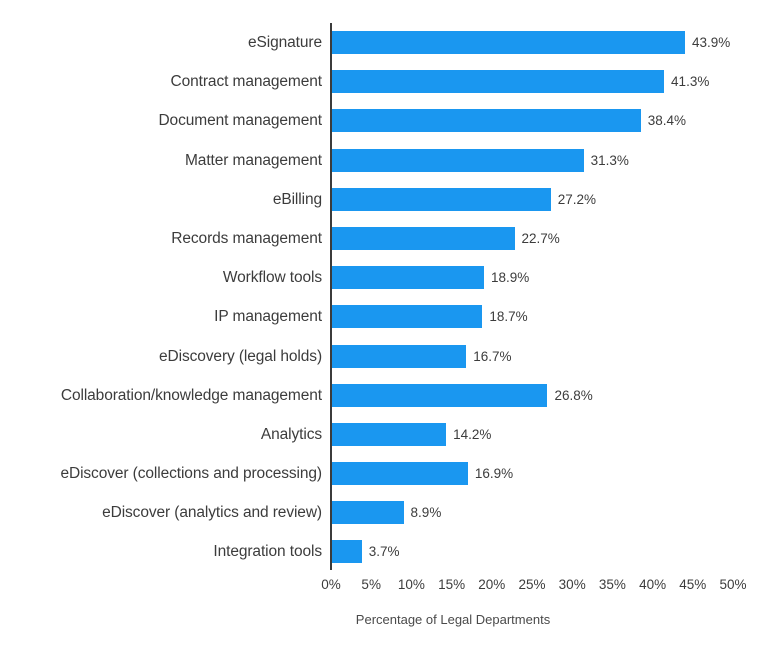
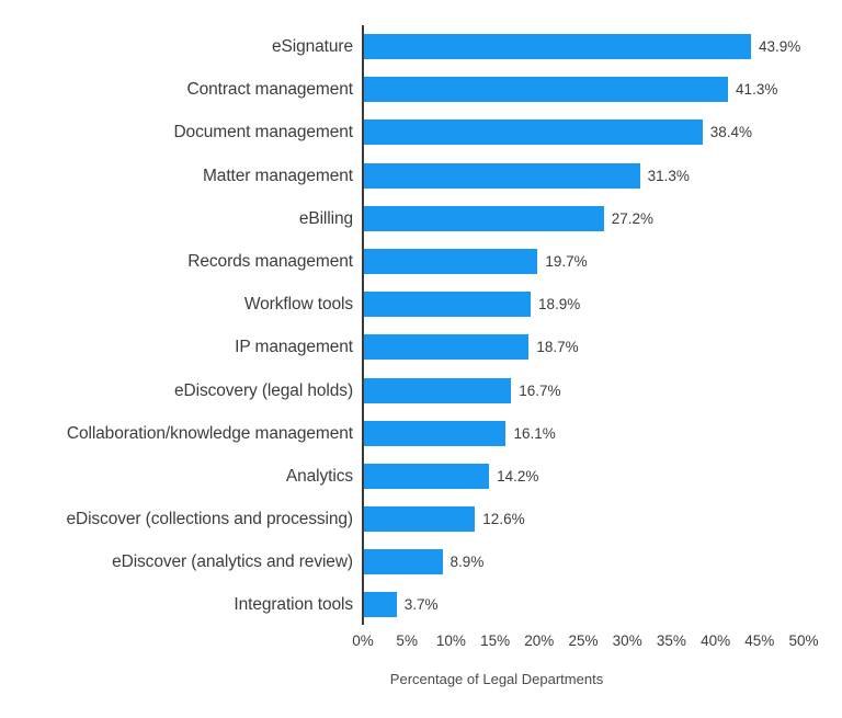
Records management: 22.7% -> 19.7%
Collaboration/knowledge management: 26.8% -> 16.1%
eDiscover (collections and processing): 16.9% -> 12.6%
